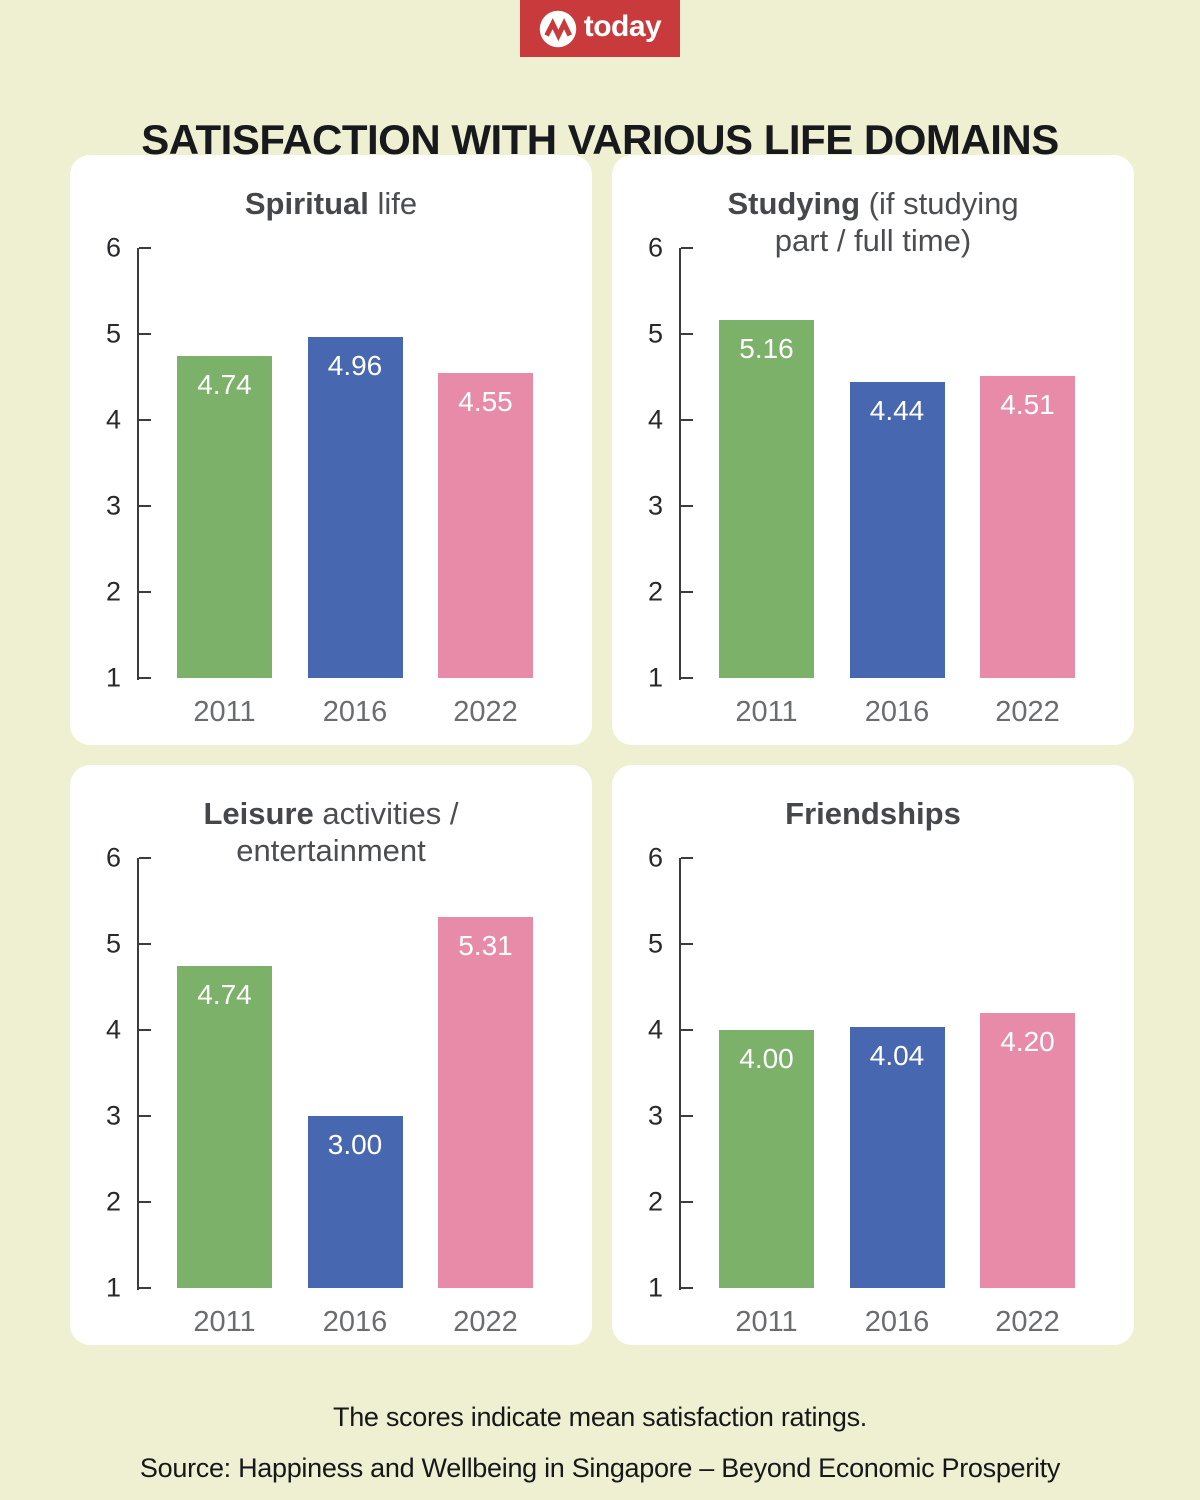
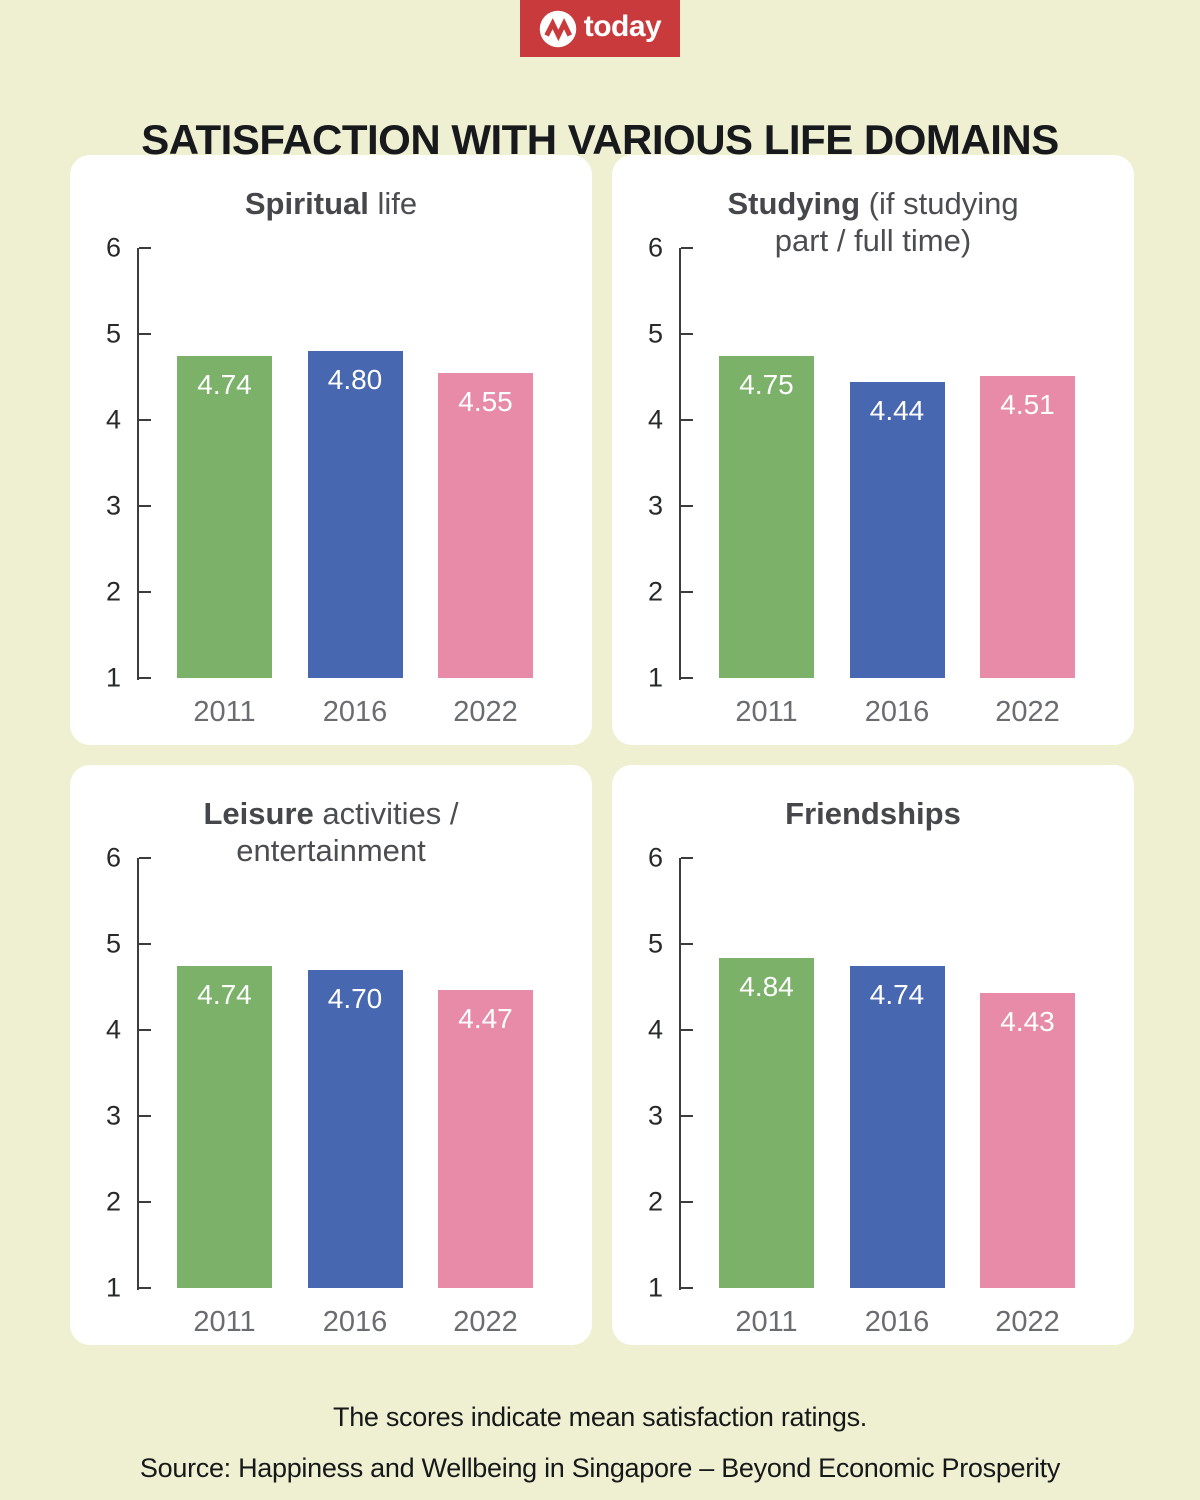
Spiritual life/2016: 4.96 -> 4.80
Studying (if studying part / full time)/2011: 5.16 -> 4.75
Leisure activities / entertainment/2016: 3.00 -> 4.70
Leisure activities / entertainment/2022: 5.31 -> 4.47
Friendships/2011: 4.00 -> 4.84
Friendships/2016: 4.04 -> 4.74
Friendships/2022: 4.20 -> 4.43
